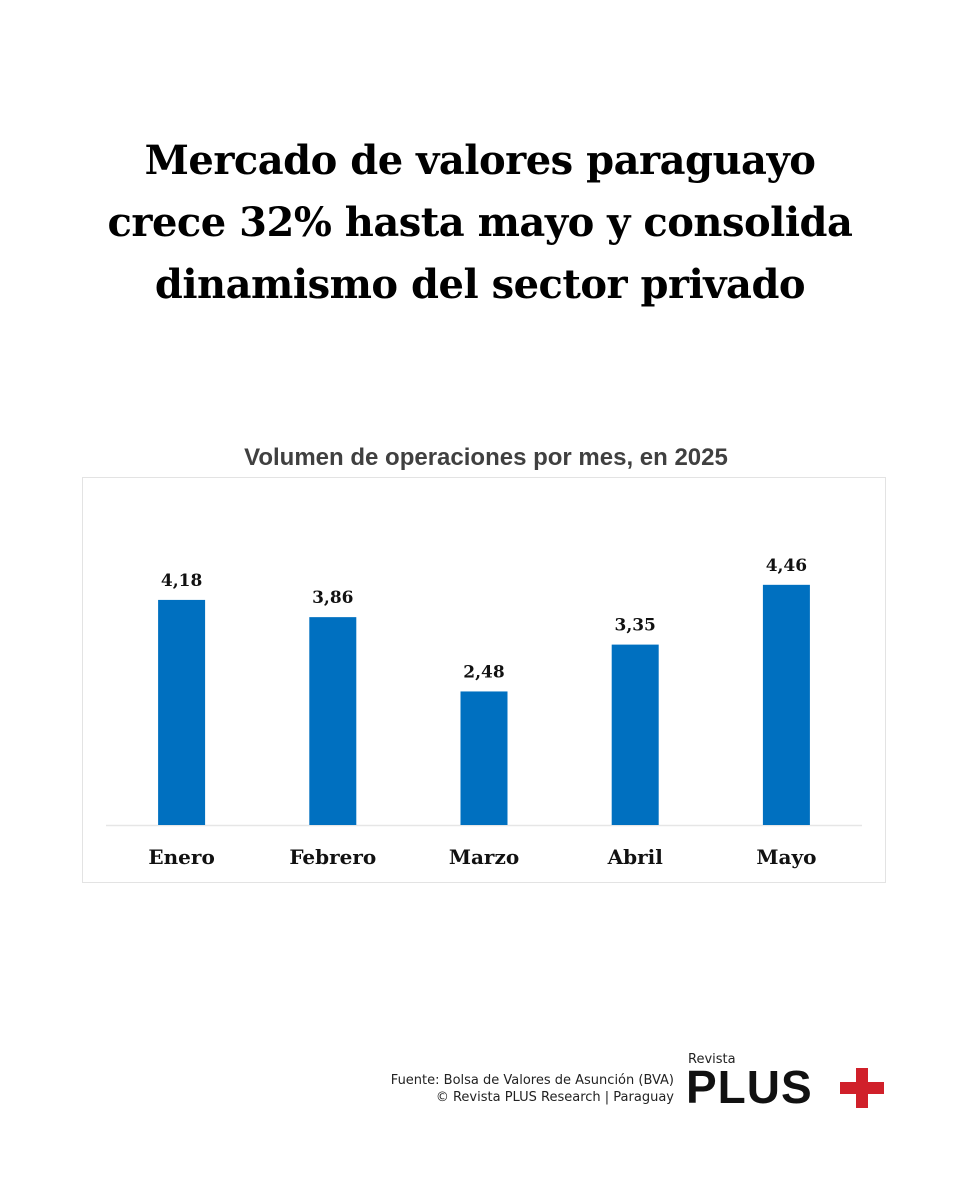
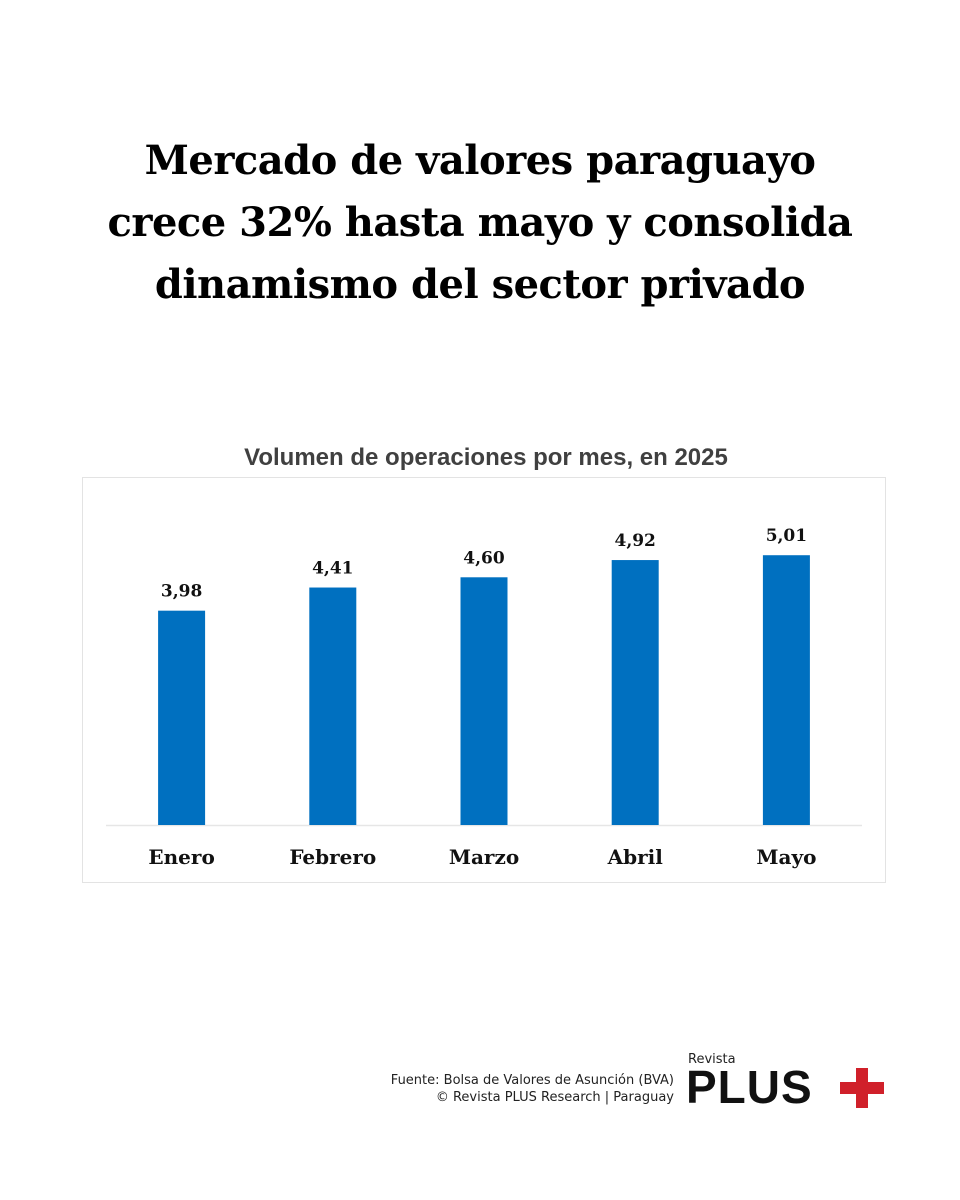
Enero: 4,18 -> 3,98
Febrero: 3,86 -> 4,41
Marzo: 2,48 -> 4,60
Abril: 3,35 -> 4,92
Mayo: 4,46 -> 5,01
